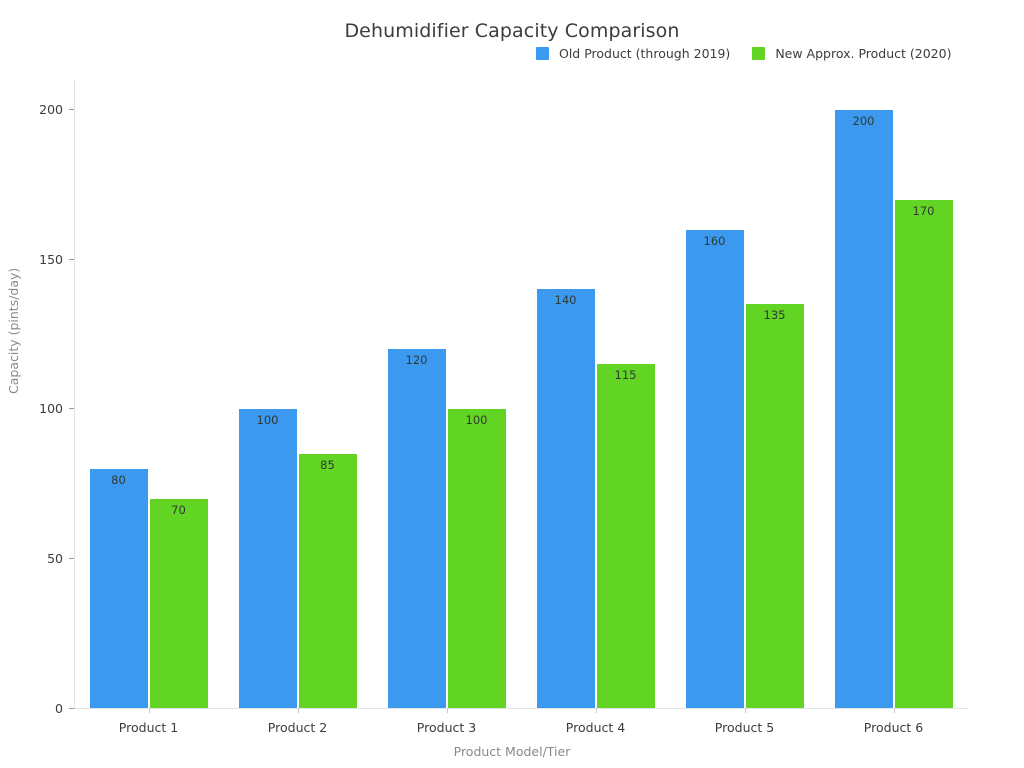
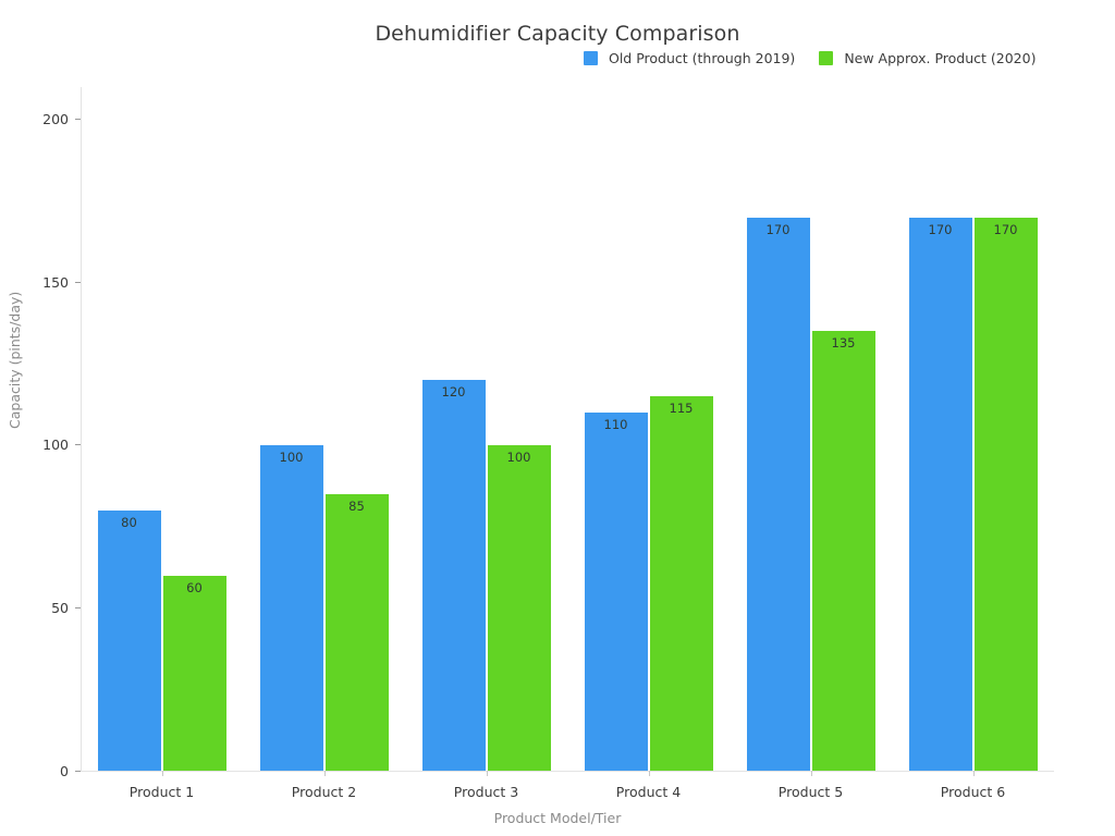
New Approx. Product (2020)/Product 1: 70 -> 60
Old Product (through 2019)/Product 4: 140 -> 110
Old Product (through 2019)/Product 5: 160 -> 170
Old Product (through 2019)/Product 6: 200 -> 170
